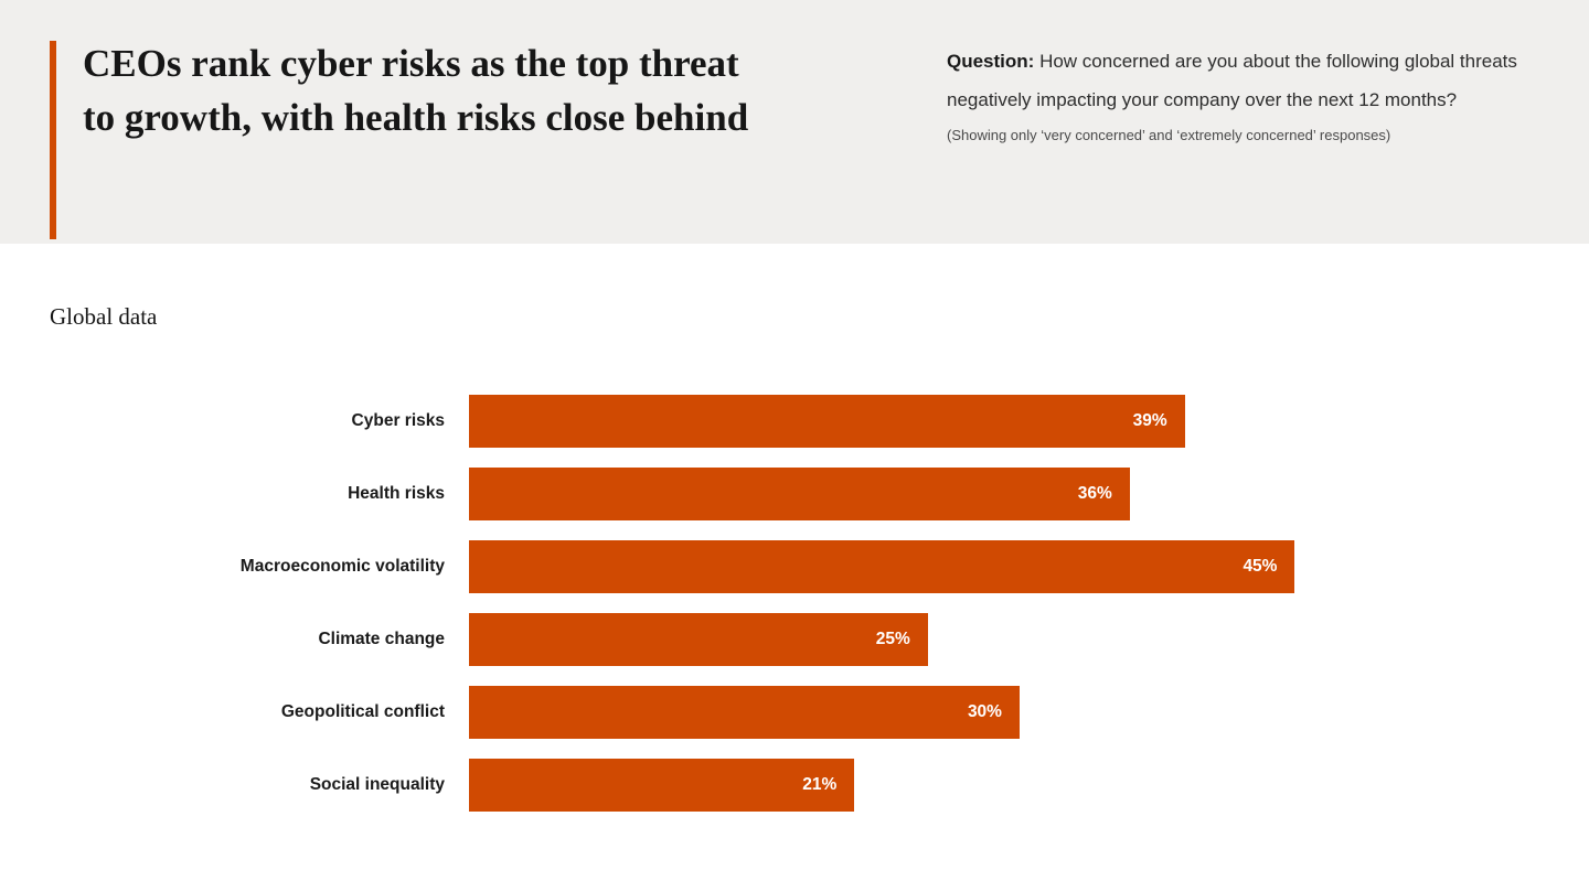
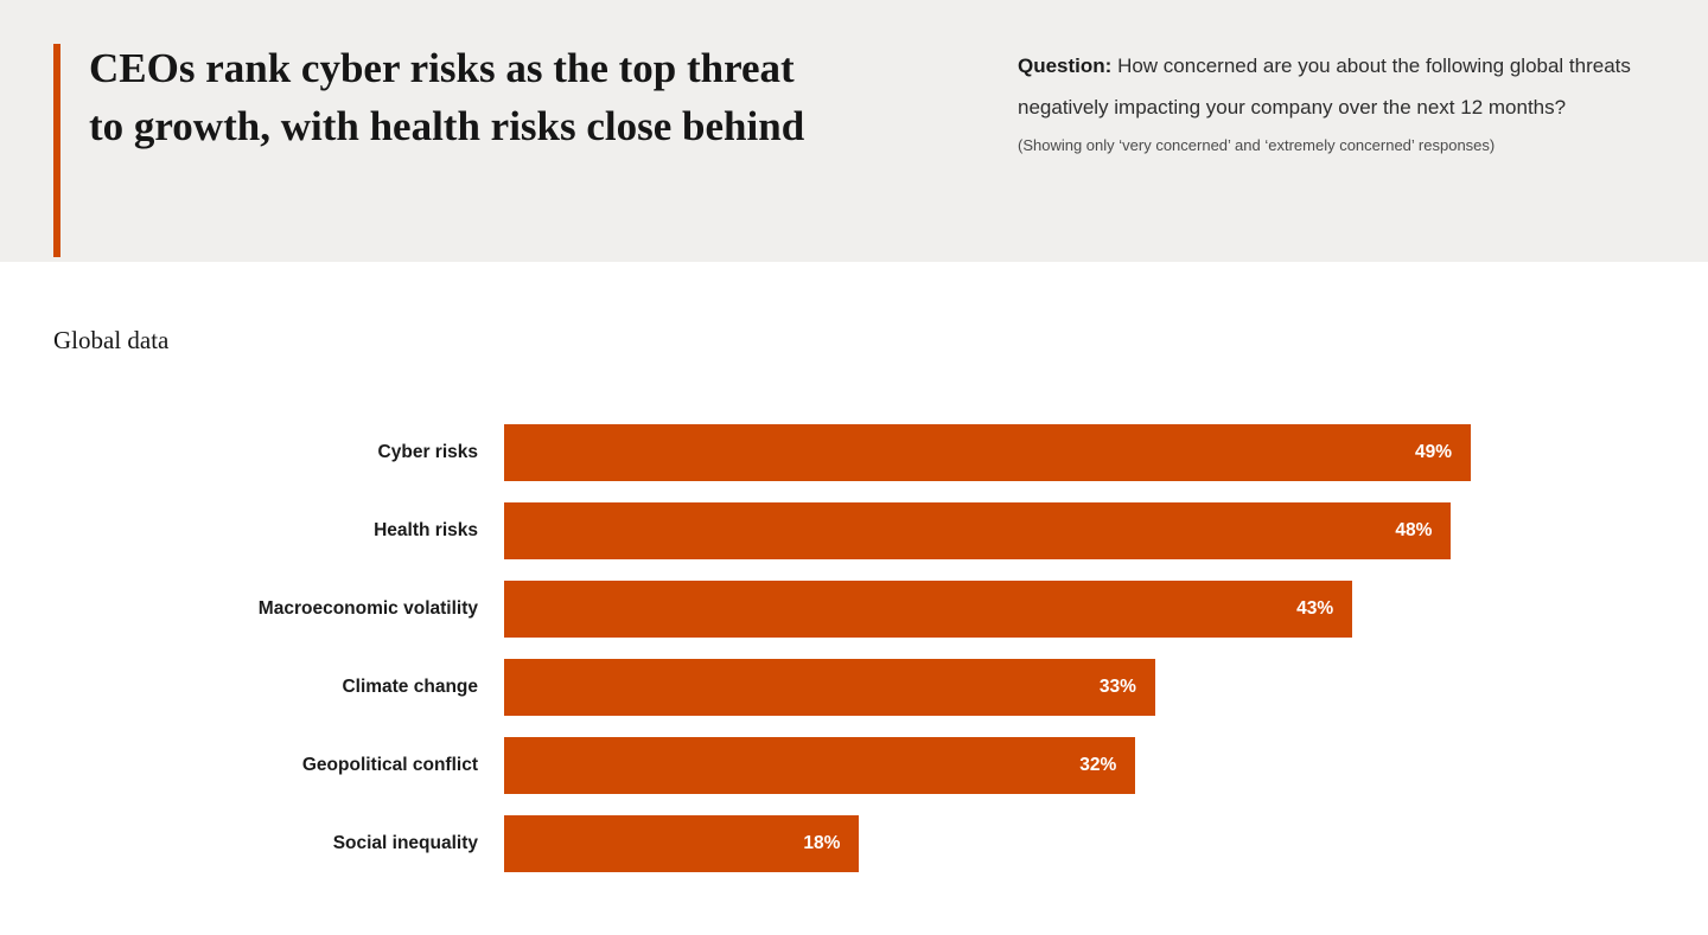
Cyber risks: 39% -> 49%
Health risks: 36% -> 48%
Macroeconomic volatility: 45% -> 43%
Climate change: 25% -> 33%
Geopolitical conflict: 30% -> 32%
Social inequality: 21% -> 18%
